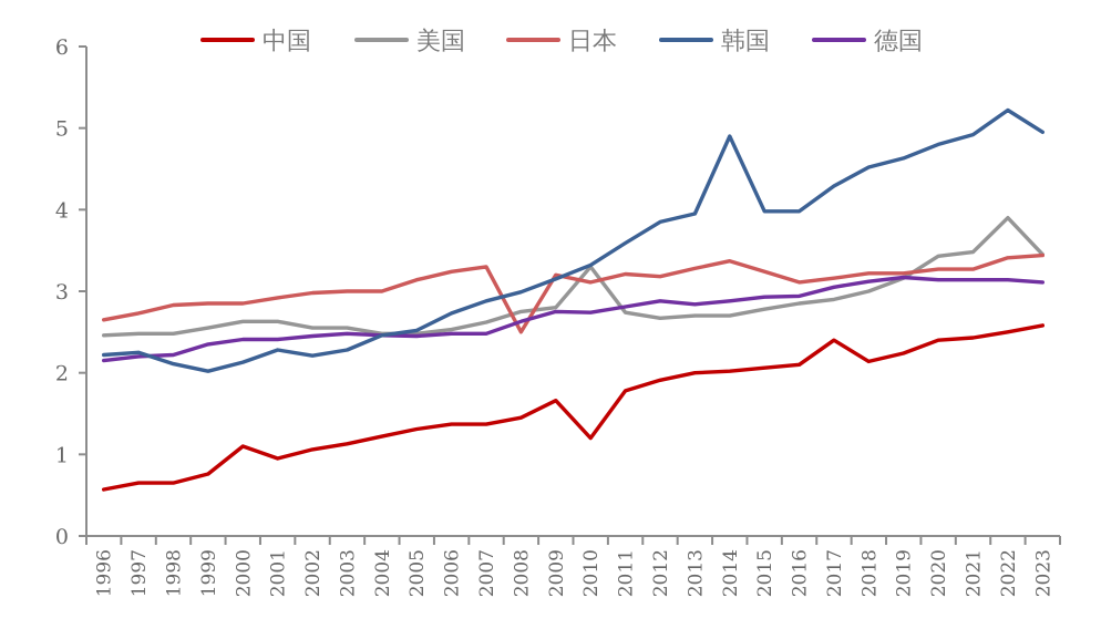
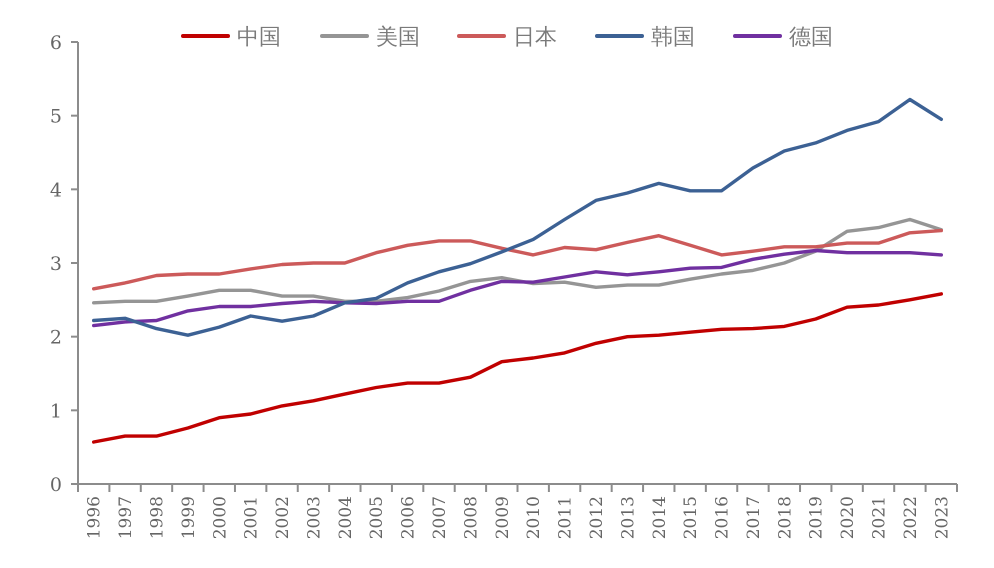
中国/2000: 1.1 -> 0.9
日本/2008: 2.5 -> 3.3
中国/2010: 1.2 -> 1.7
美国/2010: 3.3 -> 2.7
韩国/2014: 4.9 -> 4.1
中国/2017: 2.4 -> 2.1
美国/2022: 3.9 -> 3.6
